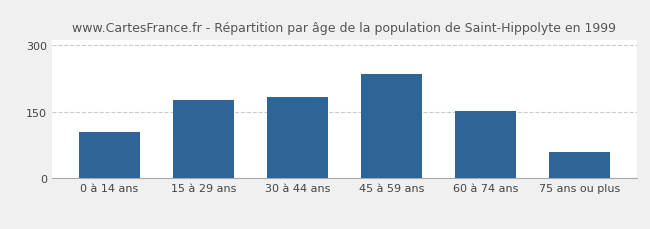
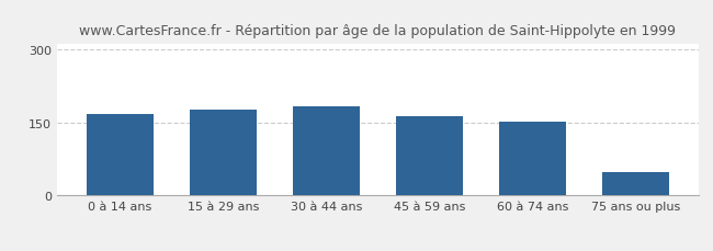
0 à 14 ans: 105 -> 168
45 à 59 ans: 235 -> 162
75 ans ou plus: 60 -> 48
